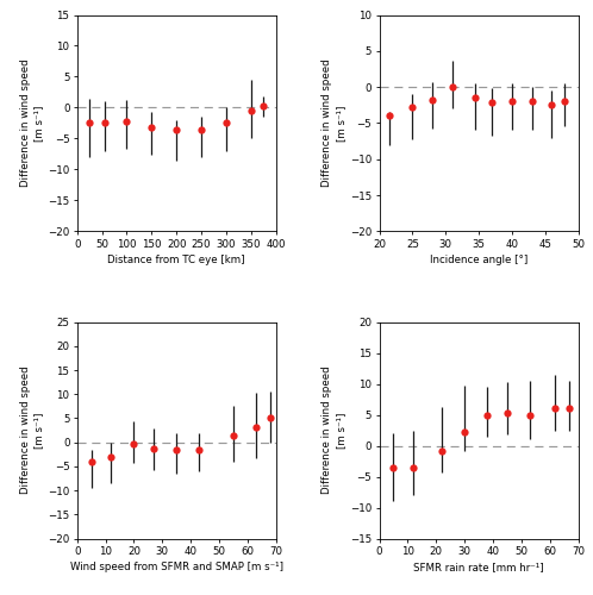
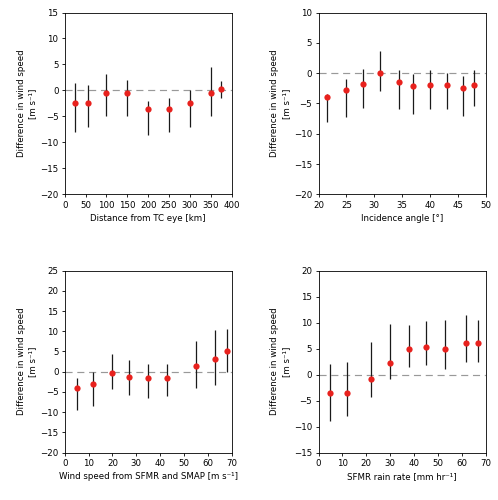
100: -2.2 -> -0.4
150: -3.2 -> -0.4
